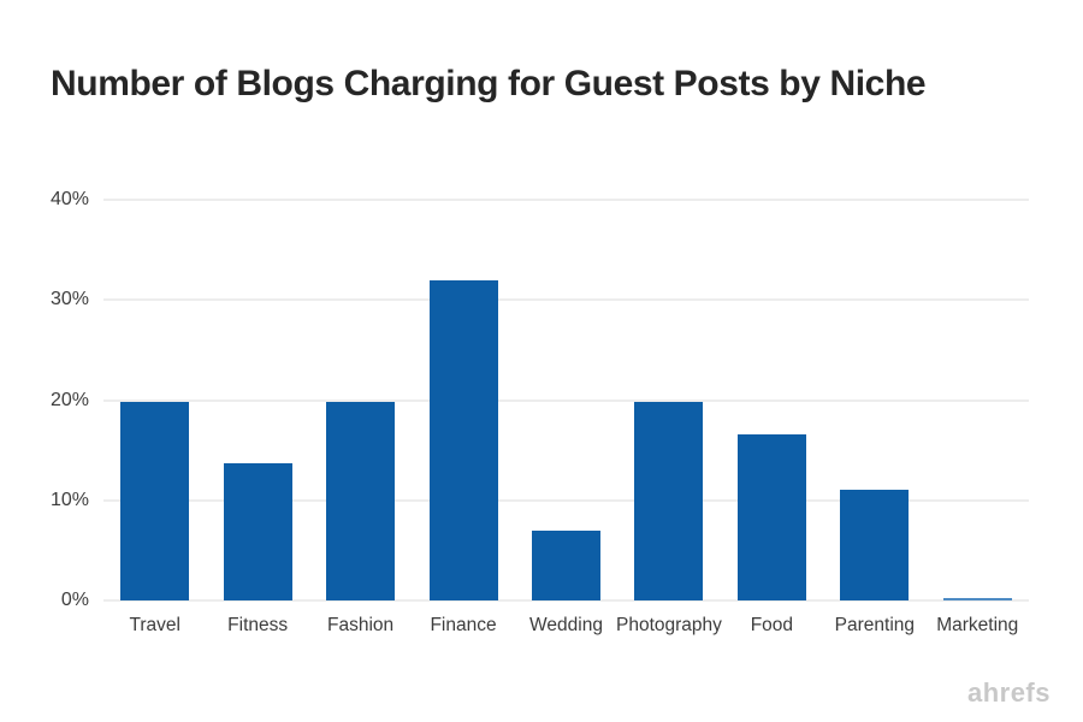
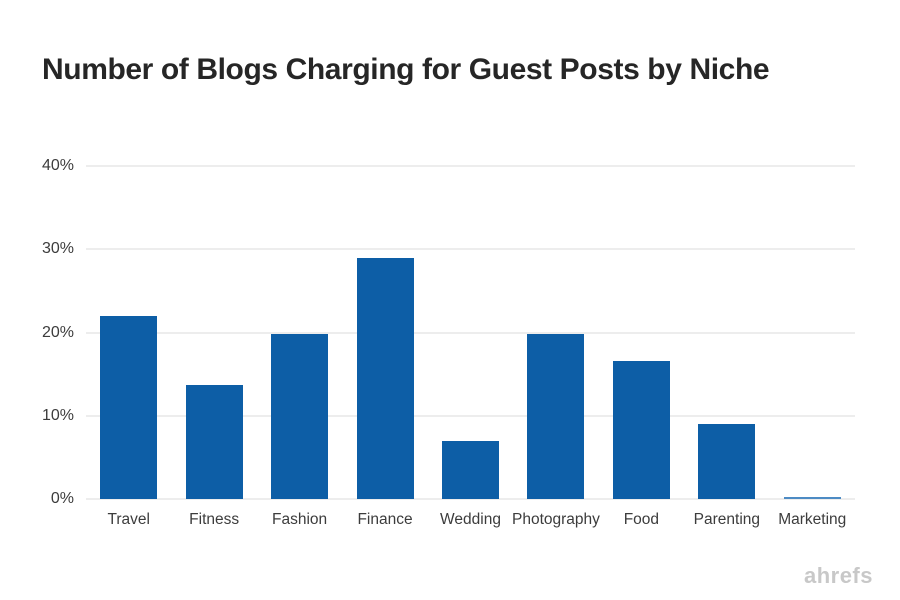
Travel: 20% -> 22%
Finance: 32% -> 29%
Parenting: 11% -> 9%
